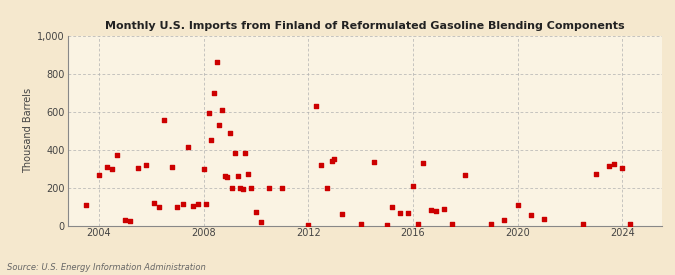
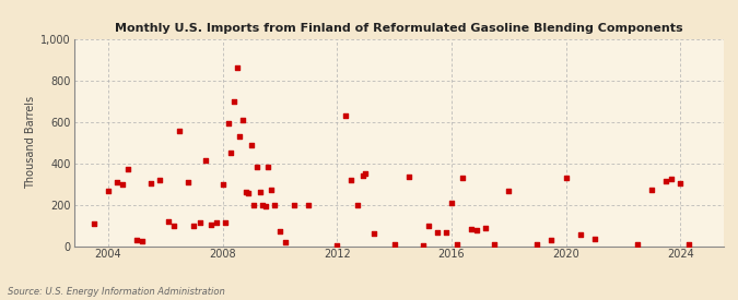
2020: 110 -> 330
